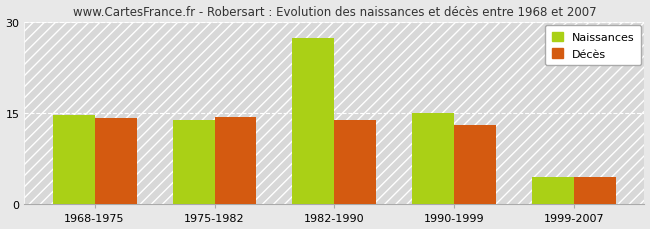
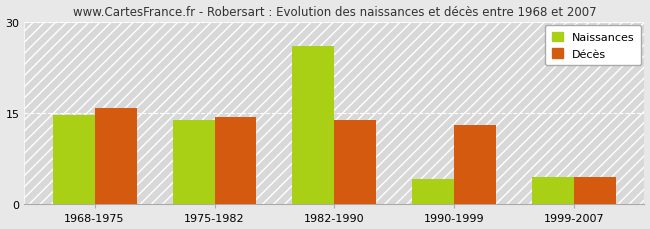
Décès/1968-1975: 14.2 -> 15.8
Naissances/1982-1990: 27.3 -> 26.0
Naissances/1990-1999: 15.0 -> 4.2
